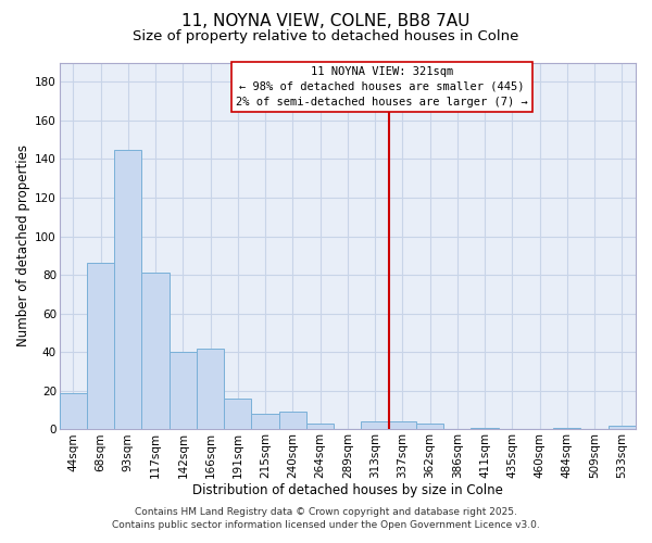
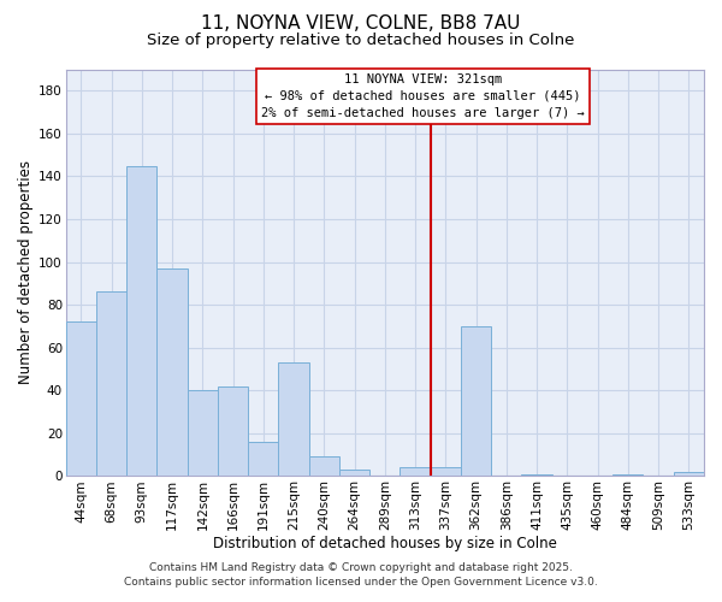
44sqm: 19 -> 72
117sqm: 81 -> 97
215sqm: 8 -> 53
362sqm: 3 -> 70
